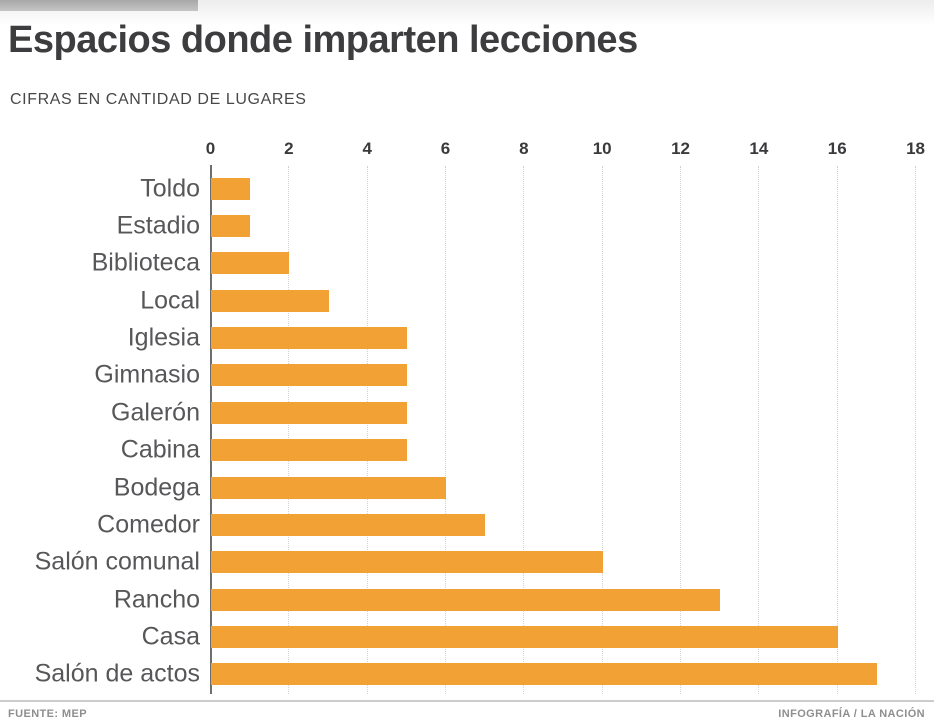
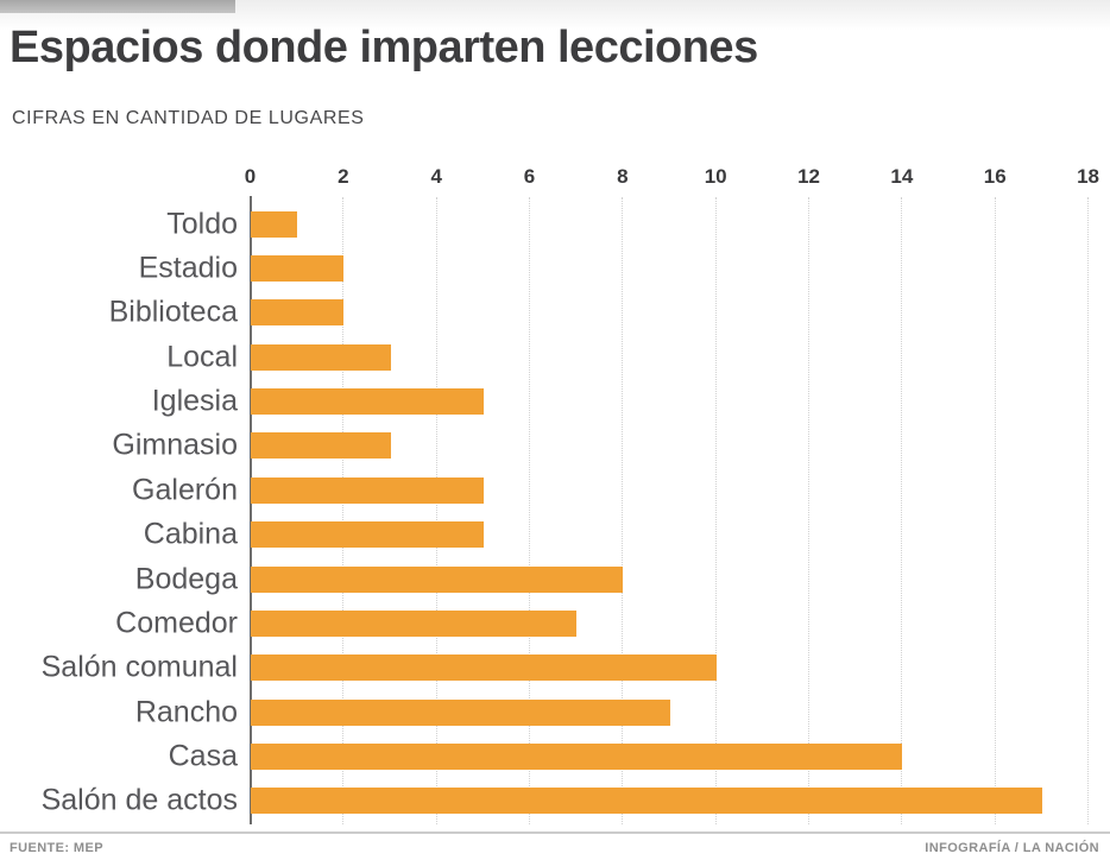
Estadio: 1 -> 2
Gimnasio: 5 -> 3
Bodega: 6 -> 8
Rancho: 13 -> 9
Casa: 16 -> 14
